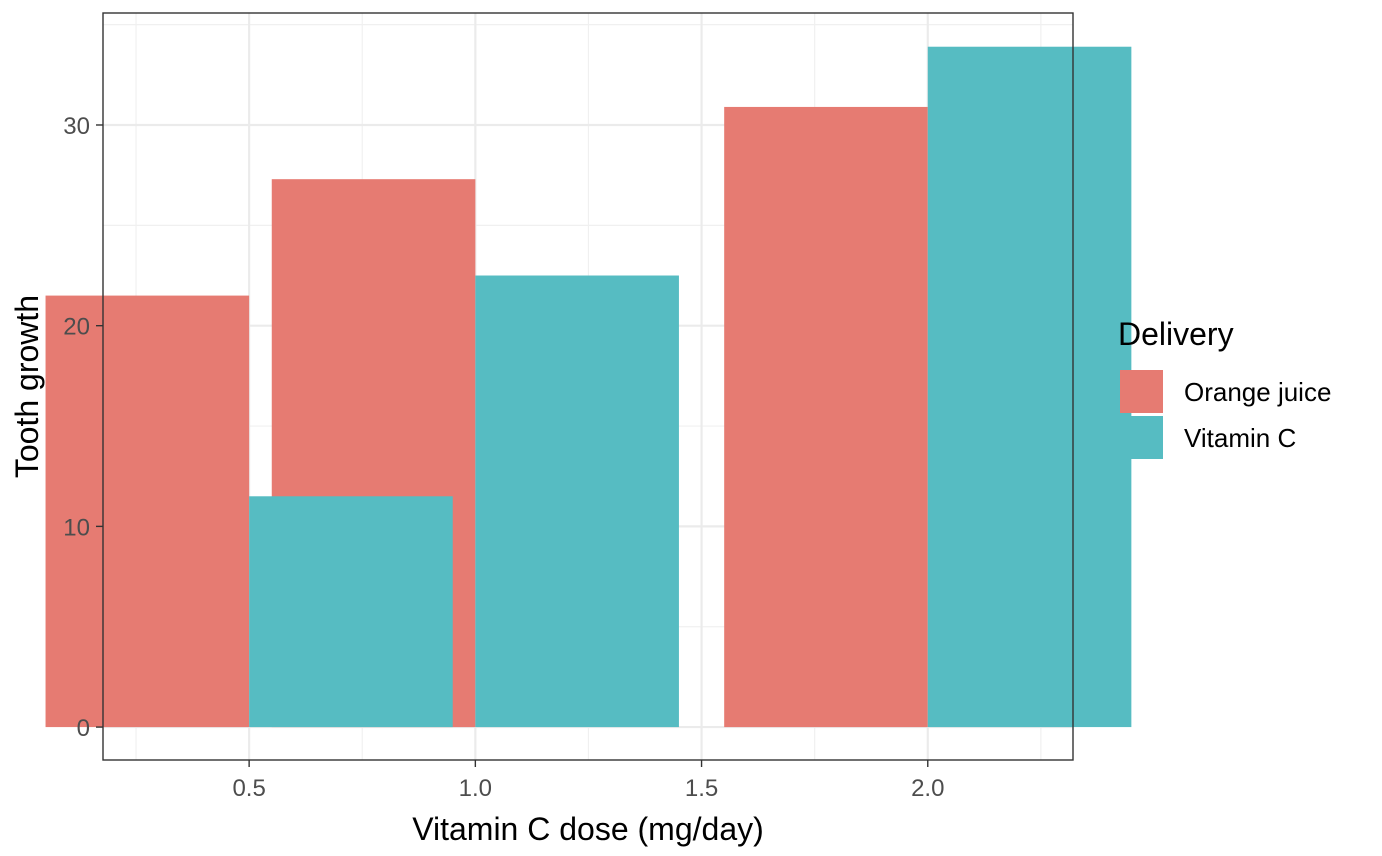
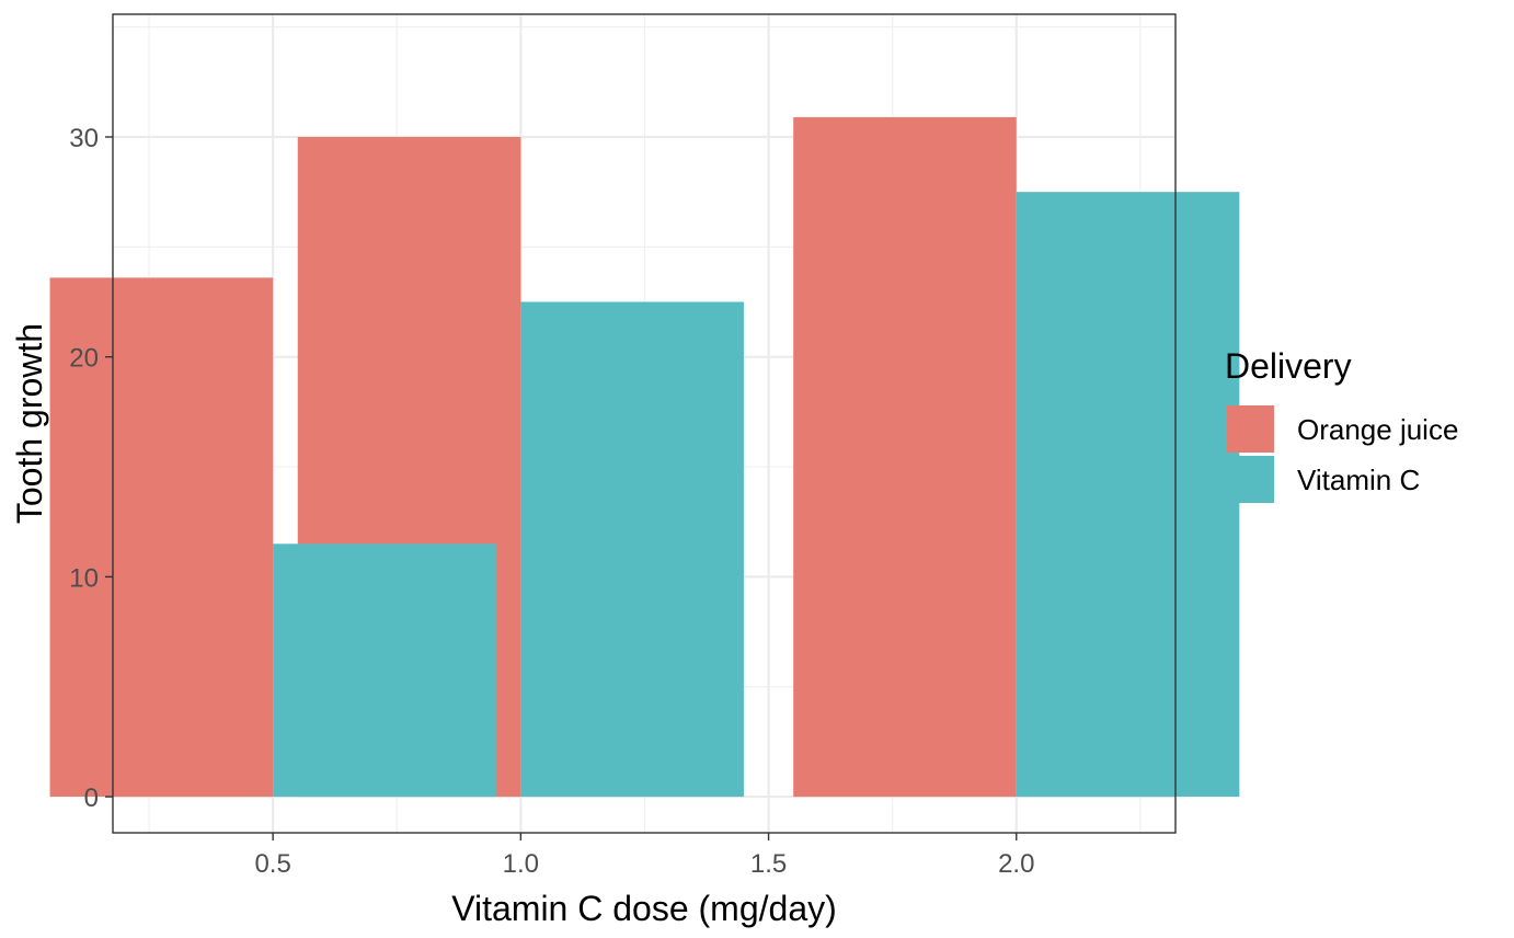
Orange juice/0.5: 21.5 -> 23.6
Orange juice/1.0: 27.3 -> 30.0
Vitamin C/2.0: 33.9 -> 27.5
